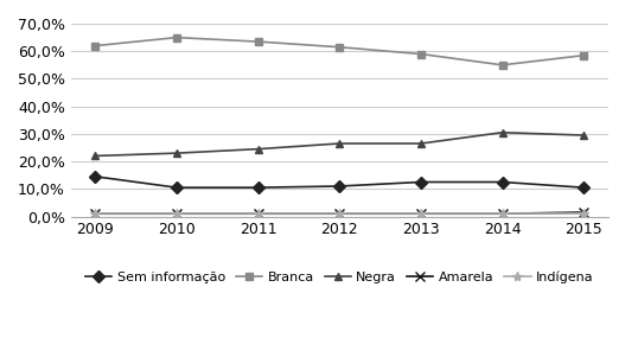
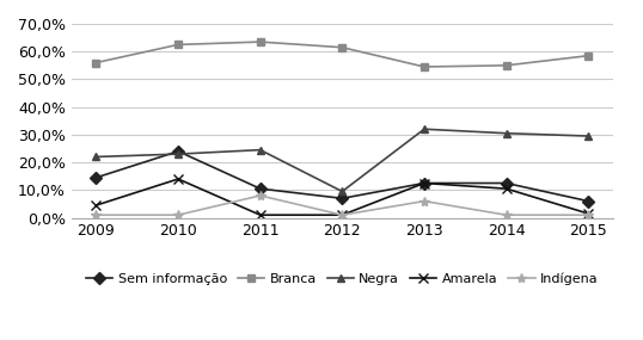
Branca/2009: 62,0% -> 56,0%
Amarela/2009: 1,0% -> 4,5%
Sem informação/2010: 10,5% -> 24,0%
Branca/2010: 65,0% -> 62,5%
Amarela/2010: 1,0% -> 14,0%
Indígena/2011: 1% -> 8%
Sem informação/2012: 11,0% -> 7,0%
Negra/2012: 26,5% -> 9,5%
Branca/2013: 59,0% -> 54,5%
Negra/2013: 26,5% -> 32,0%
Amarela/2013: 1,0% -> 12,5%
Indígena/2013: 1% -> 6%
Amarela/2014: 1,0% -> 10,5%
Sem informação/2015: 10,5% -> 6,0%
